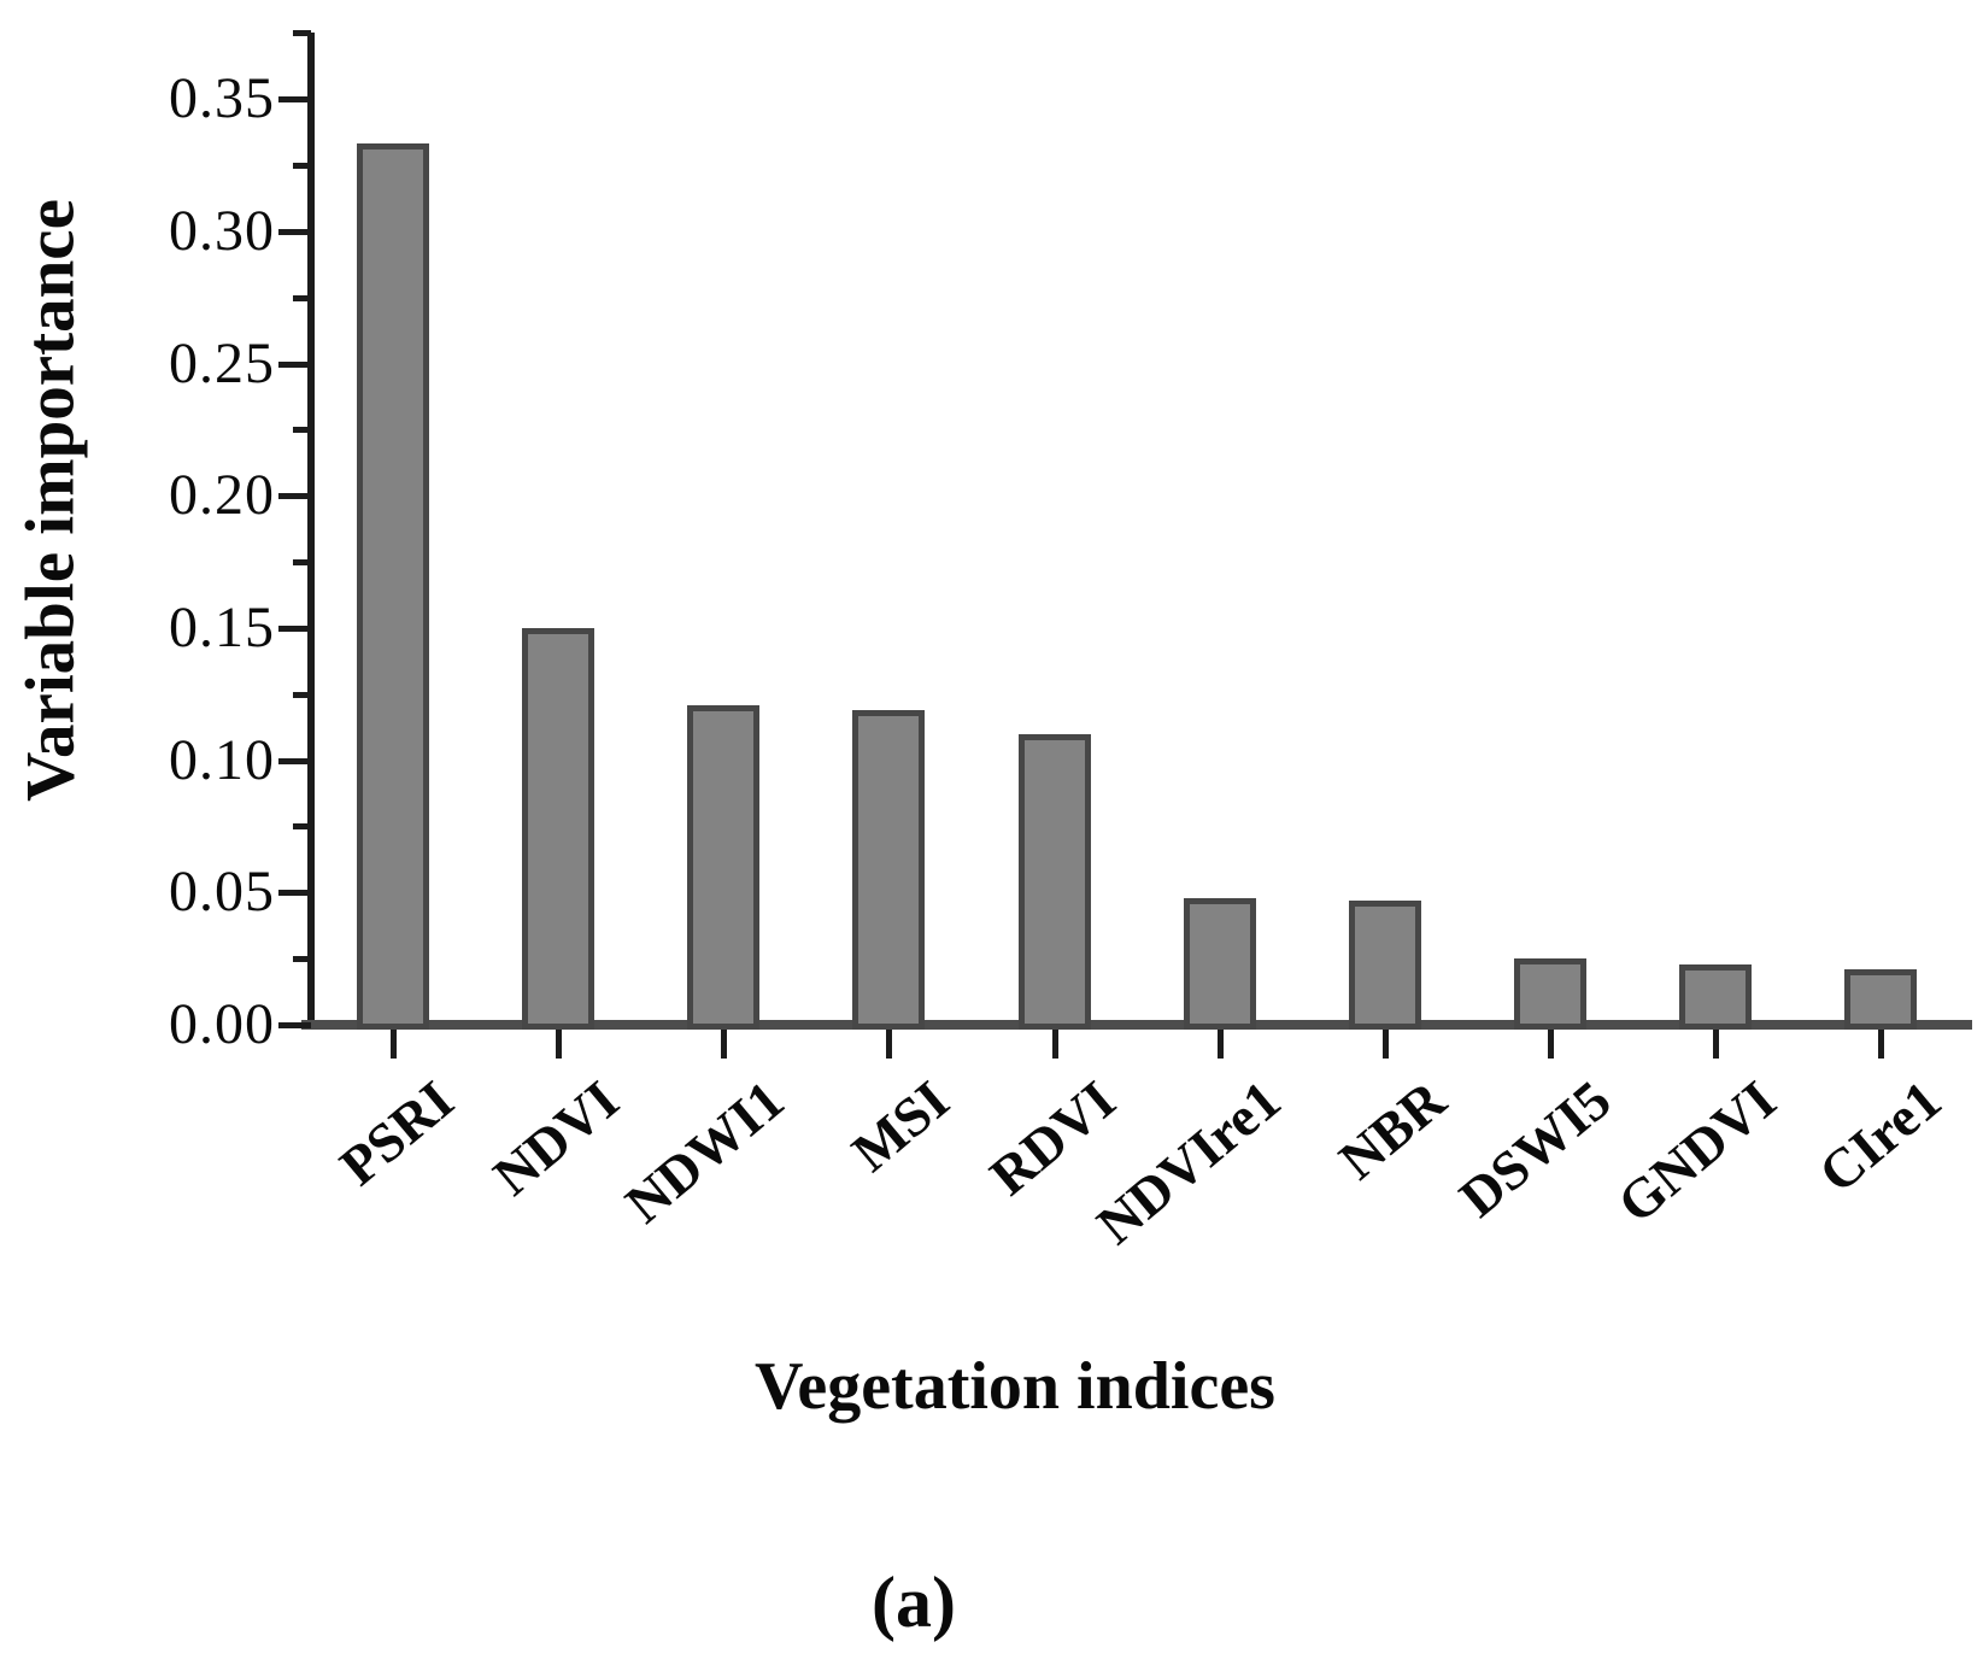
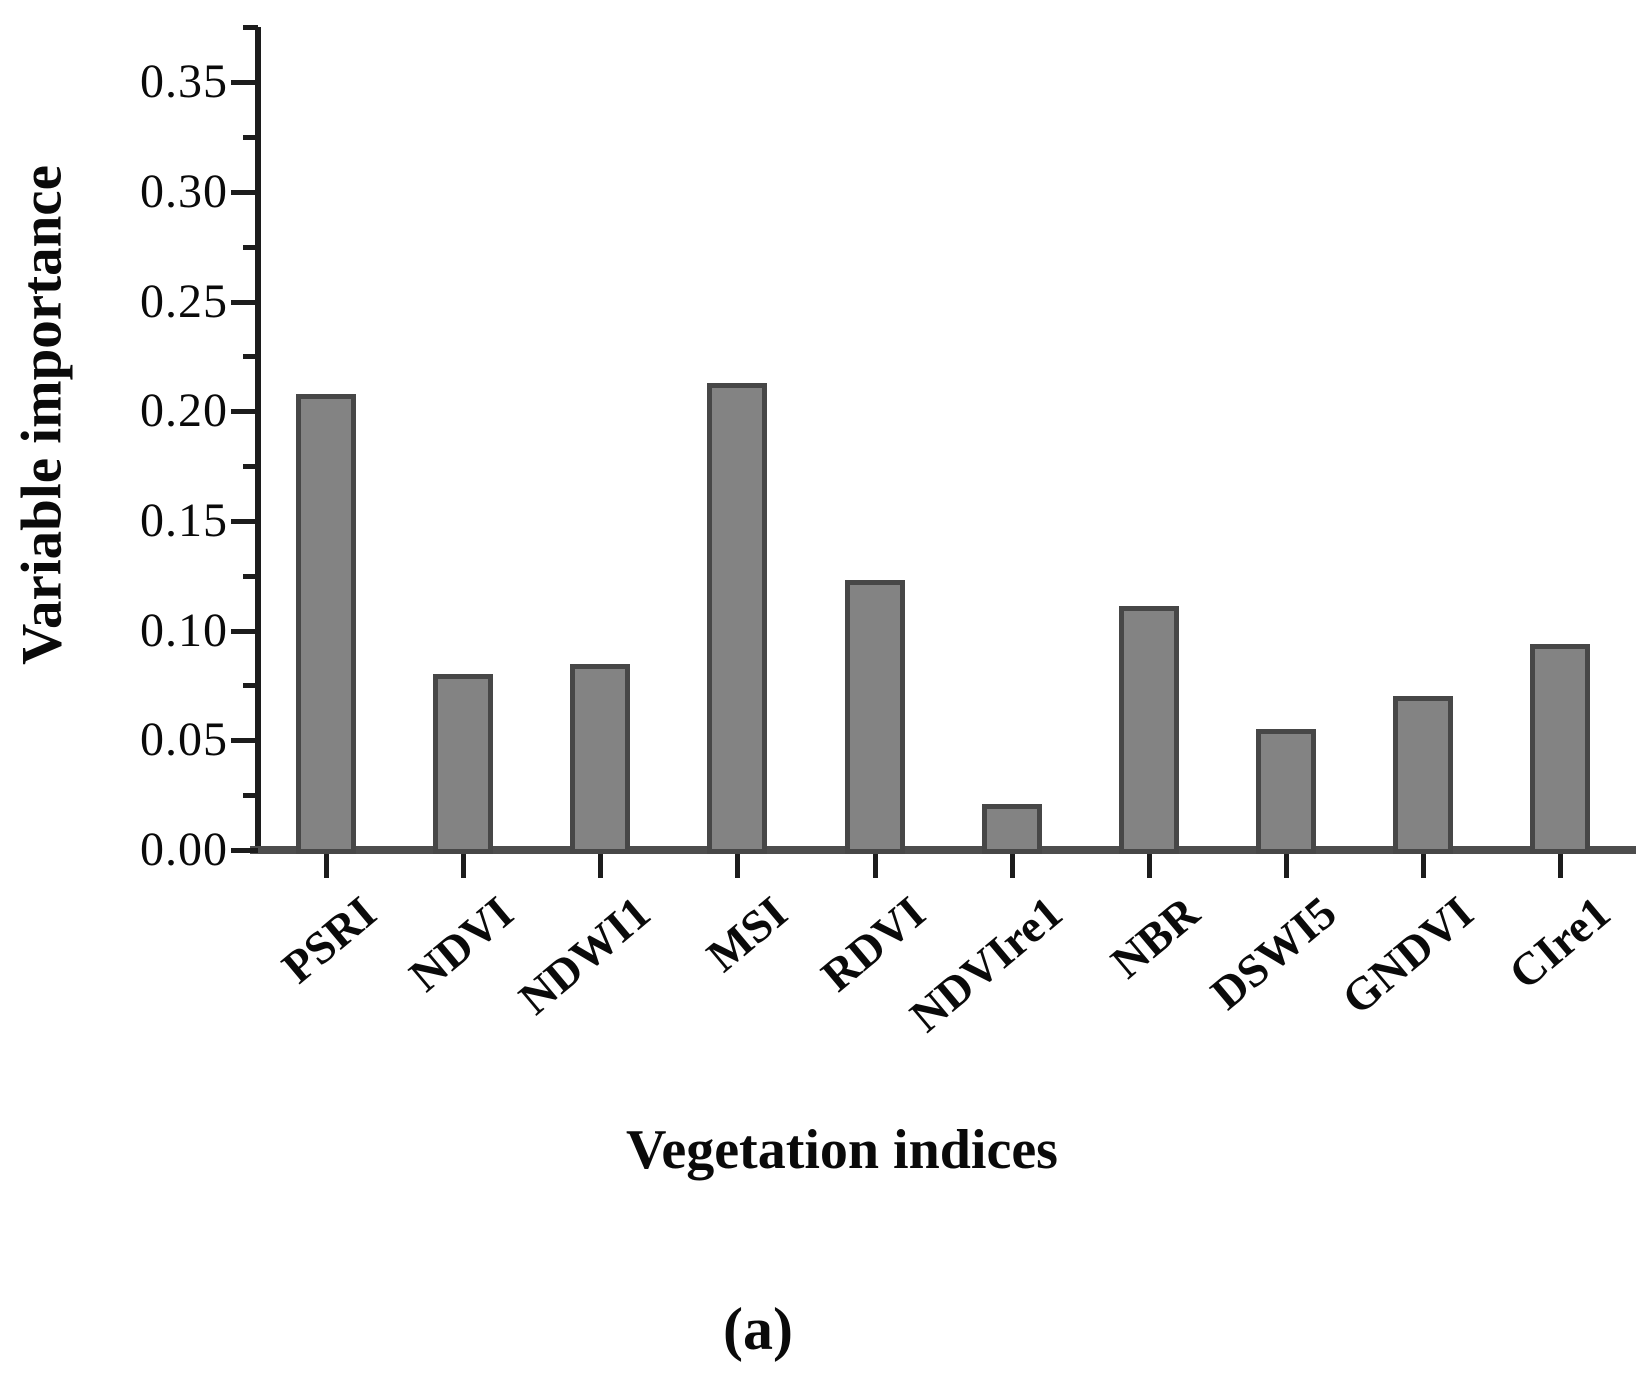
PSRI: 0.333 -> 0.208
NDVI: 0.150 -> 0.080
NDWI1: 0.121 -> 0.085
MSI: 0.119 -> 0.213
RDVI: 0.110 -> 0.123
NDVIre1: 0.048 -> 0.021
NBR: 0.047 -> 0.111
DSWI5: 0.025 -> 0.055
GNDVI: 0.023 -> 0.070
CIre1: 0.021 -> 0.094
